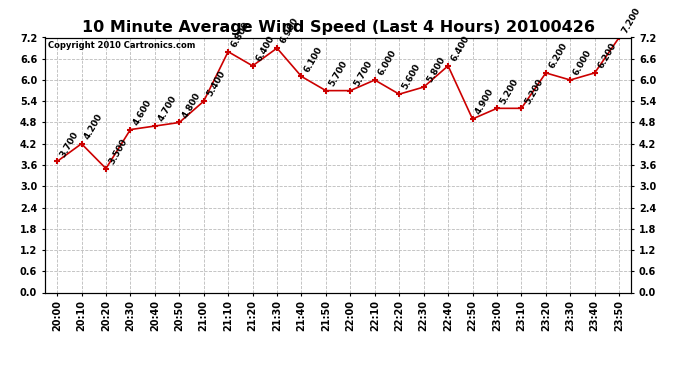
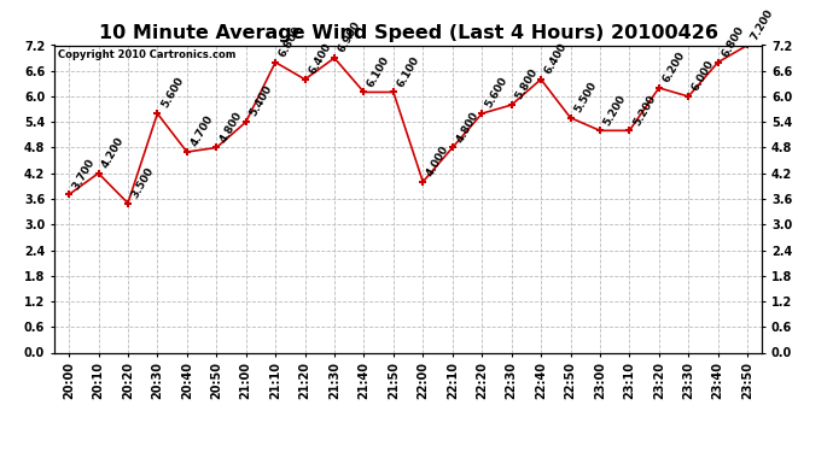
20:30: 4.600 -> 5.600
21:50: 5.700 -> 6.100
22:00: 5.700 -> 4.000
22:10: 6.000 -> 4.800
22:50: 4.900 -> 5.500
23:40: 6.200 -> 6.800
